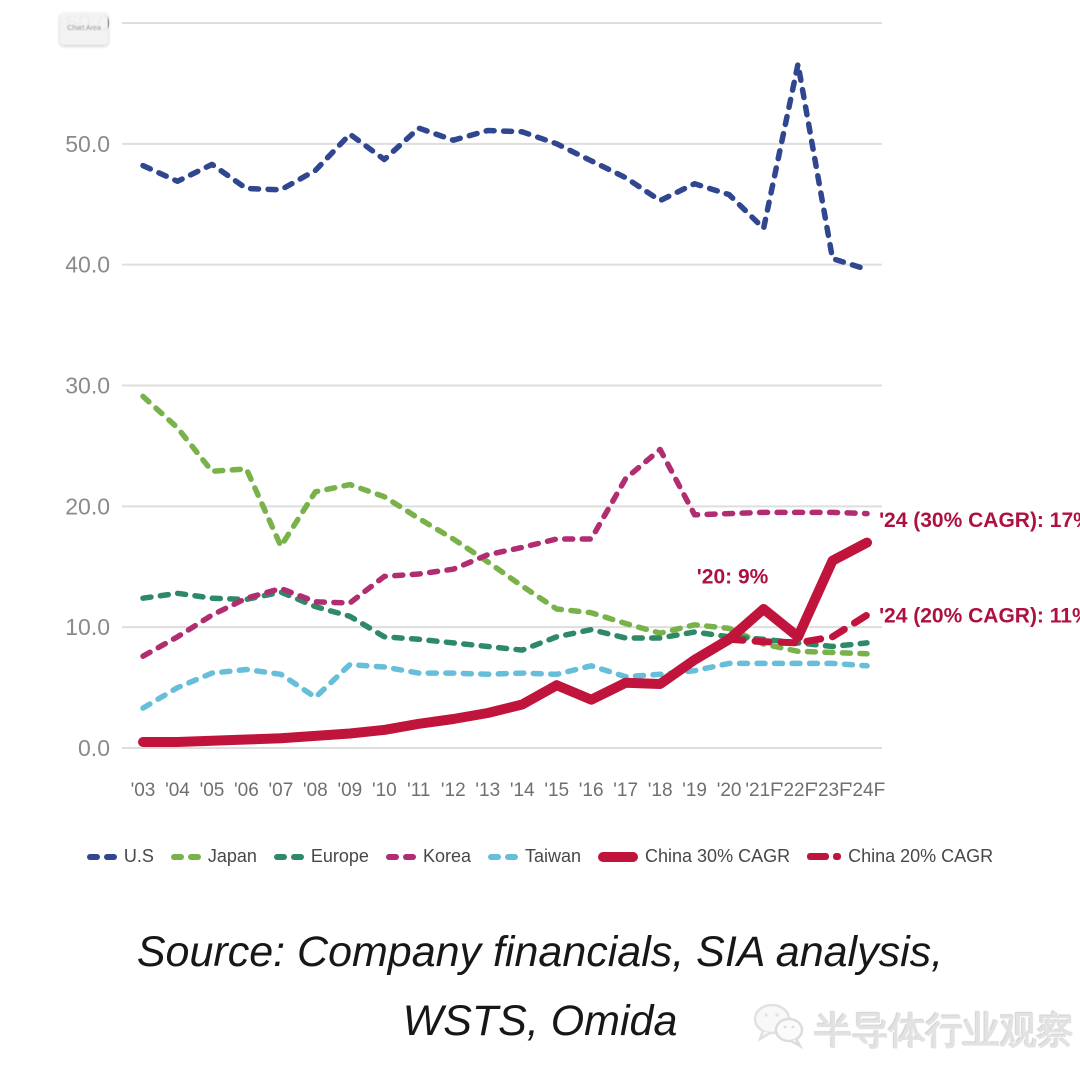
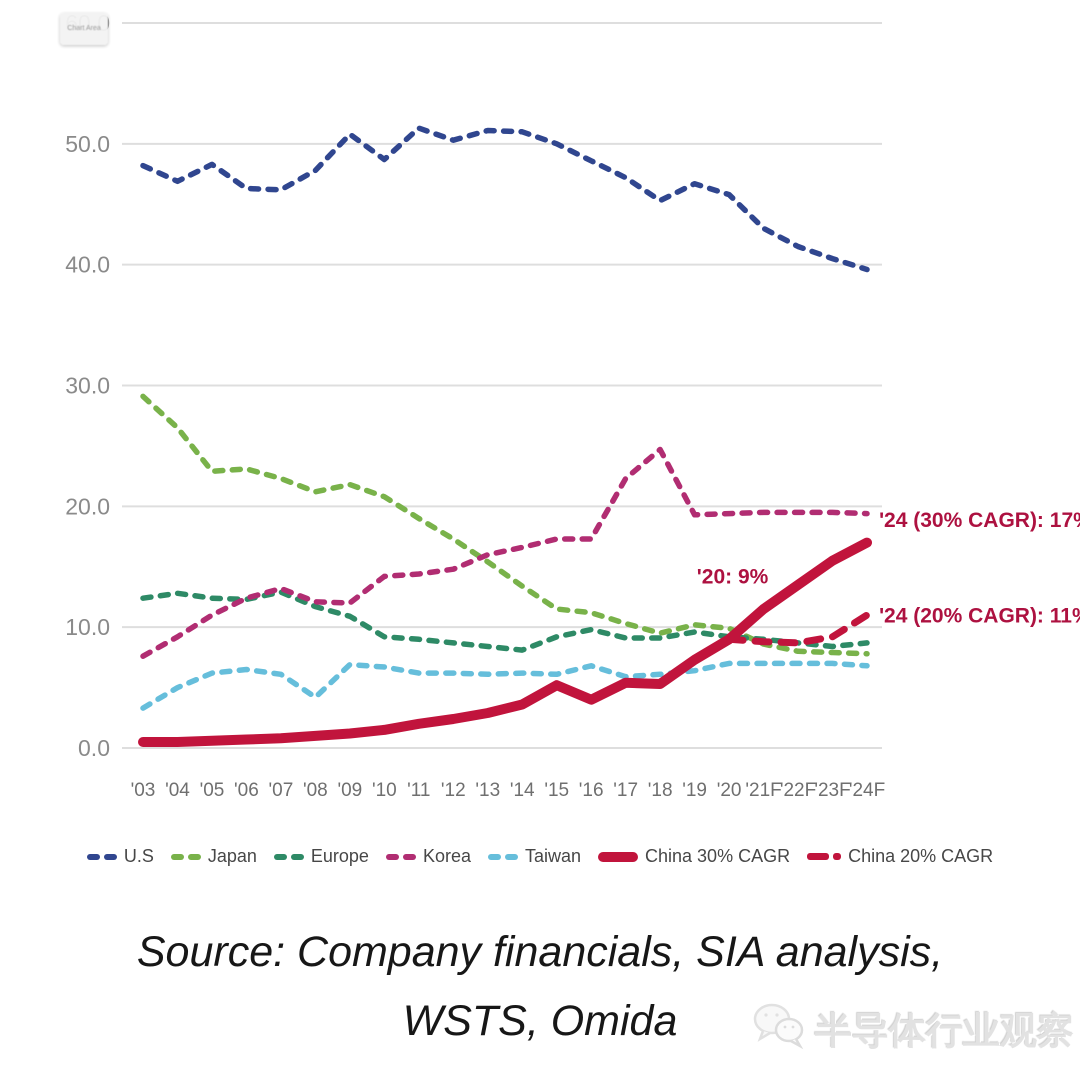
Japan/'07: 16.7 -> 22.3
U.S/'22F: 56.6 -> 41.5
China 30% CAGR/'22F: 9.2 -> 13.5
